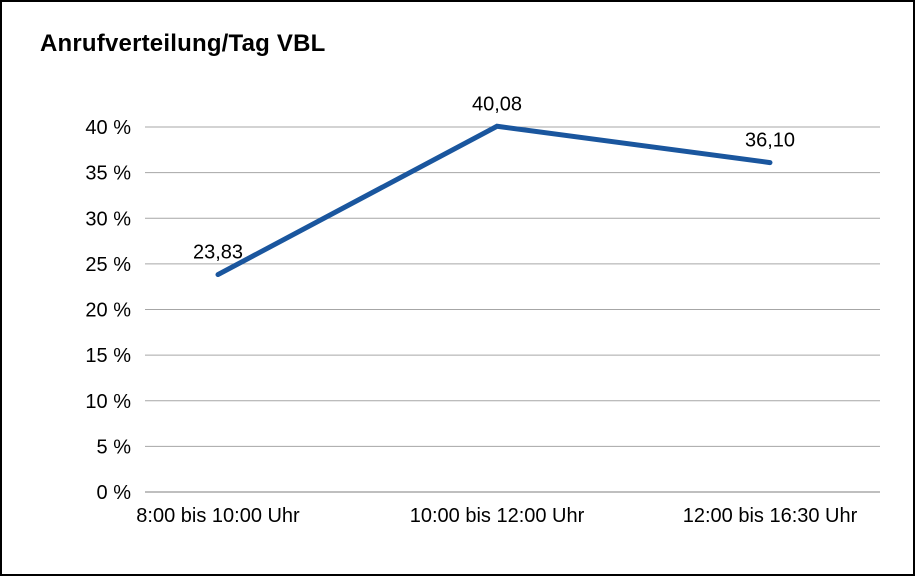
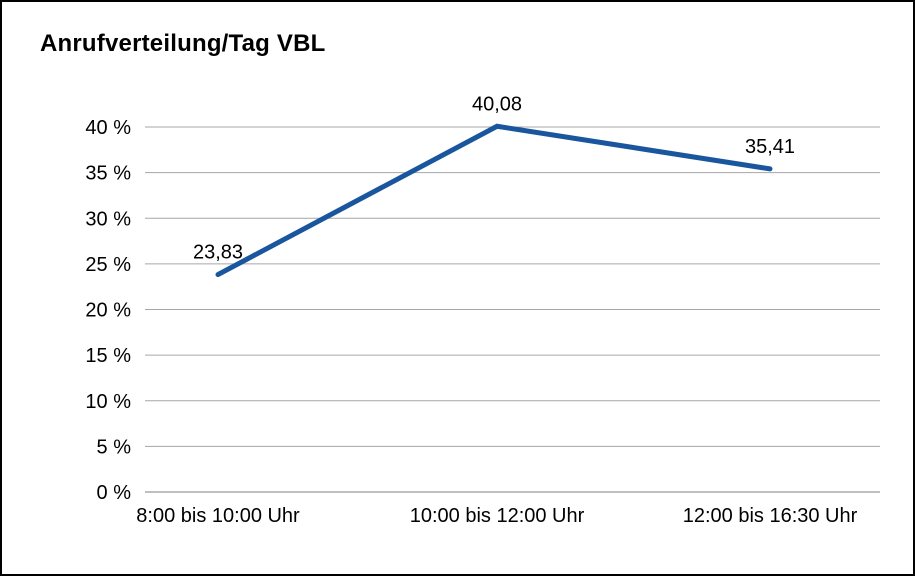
12:00 bis 16:30 Uhr: 36,10 -> 35,41
